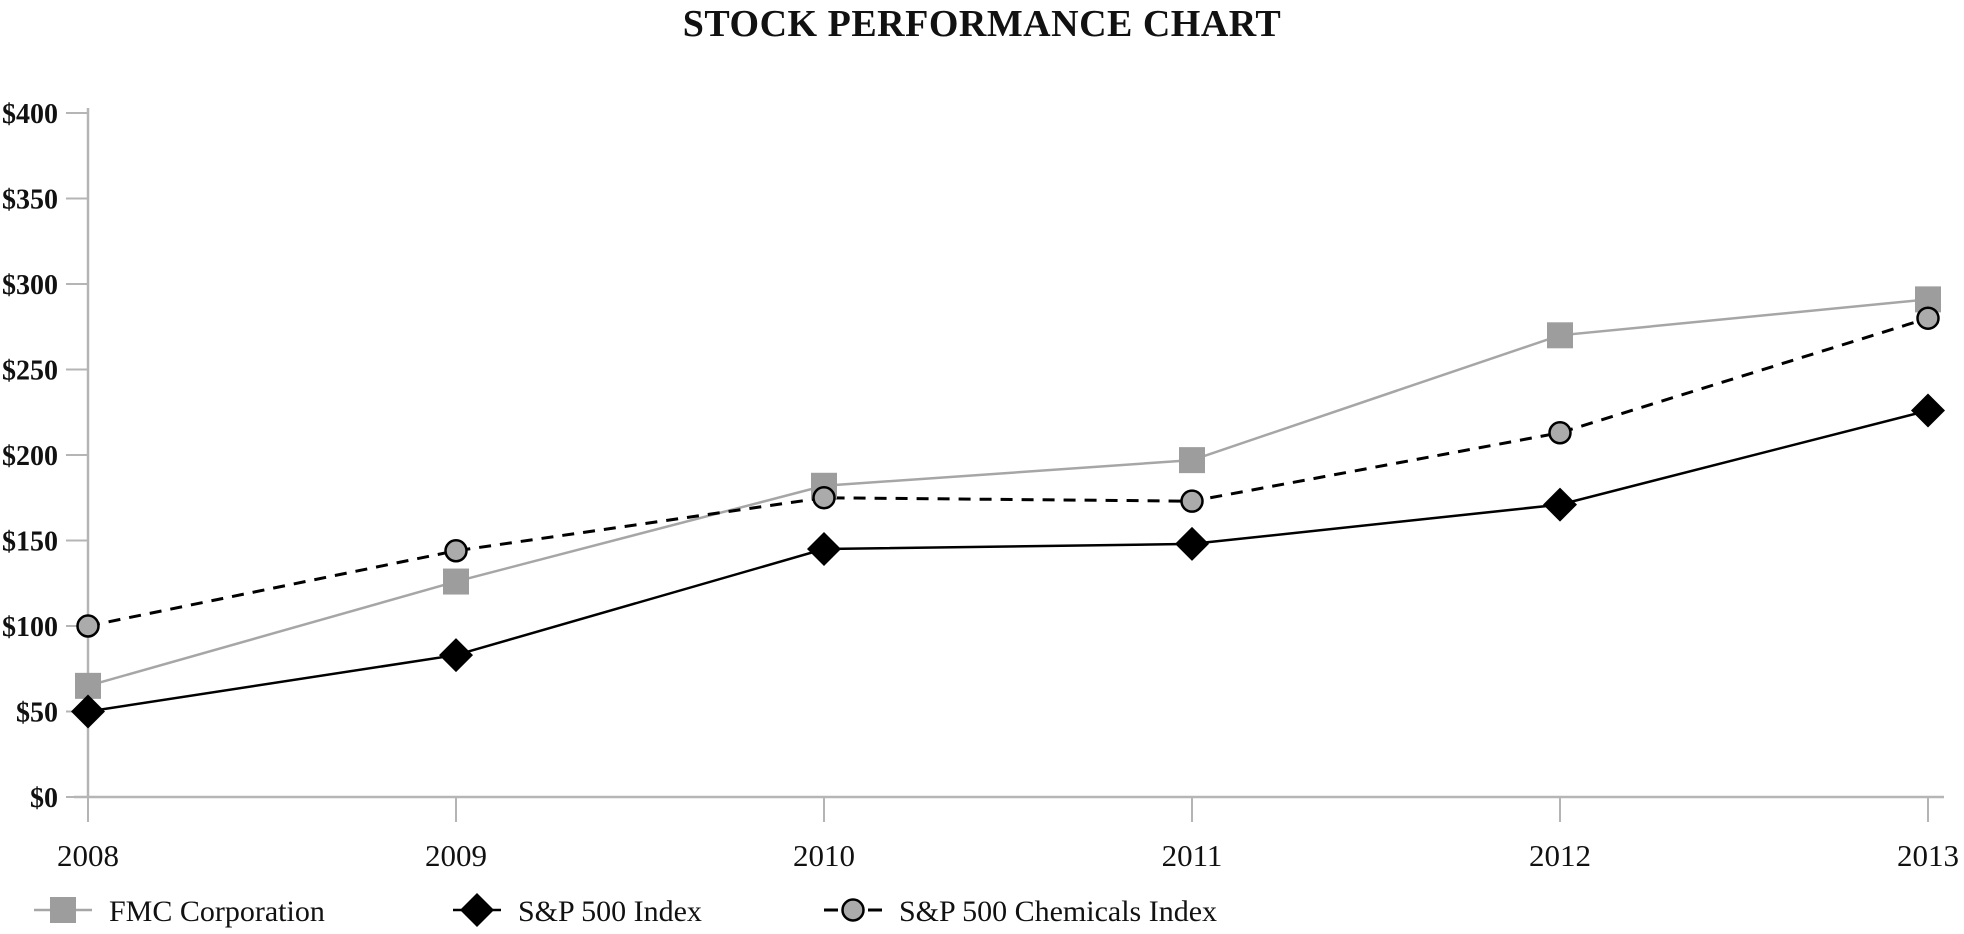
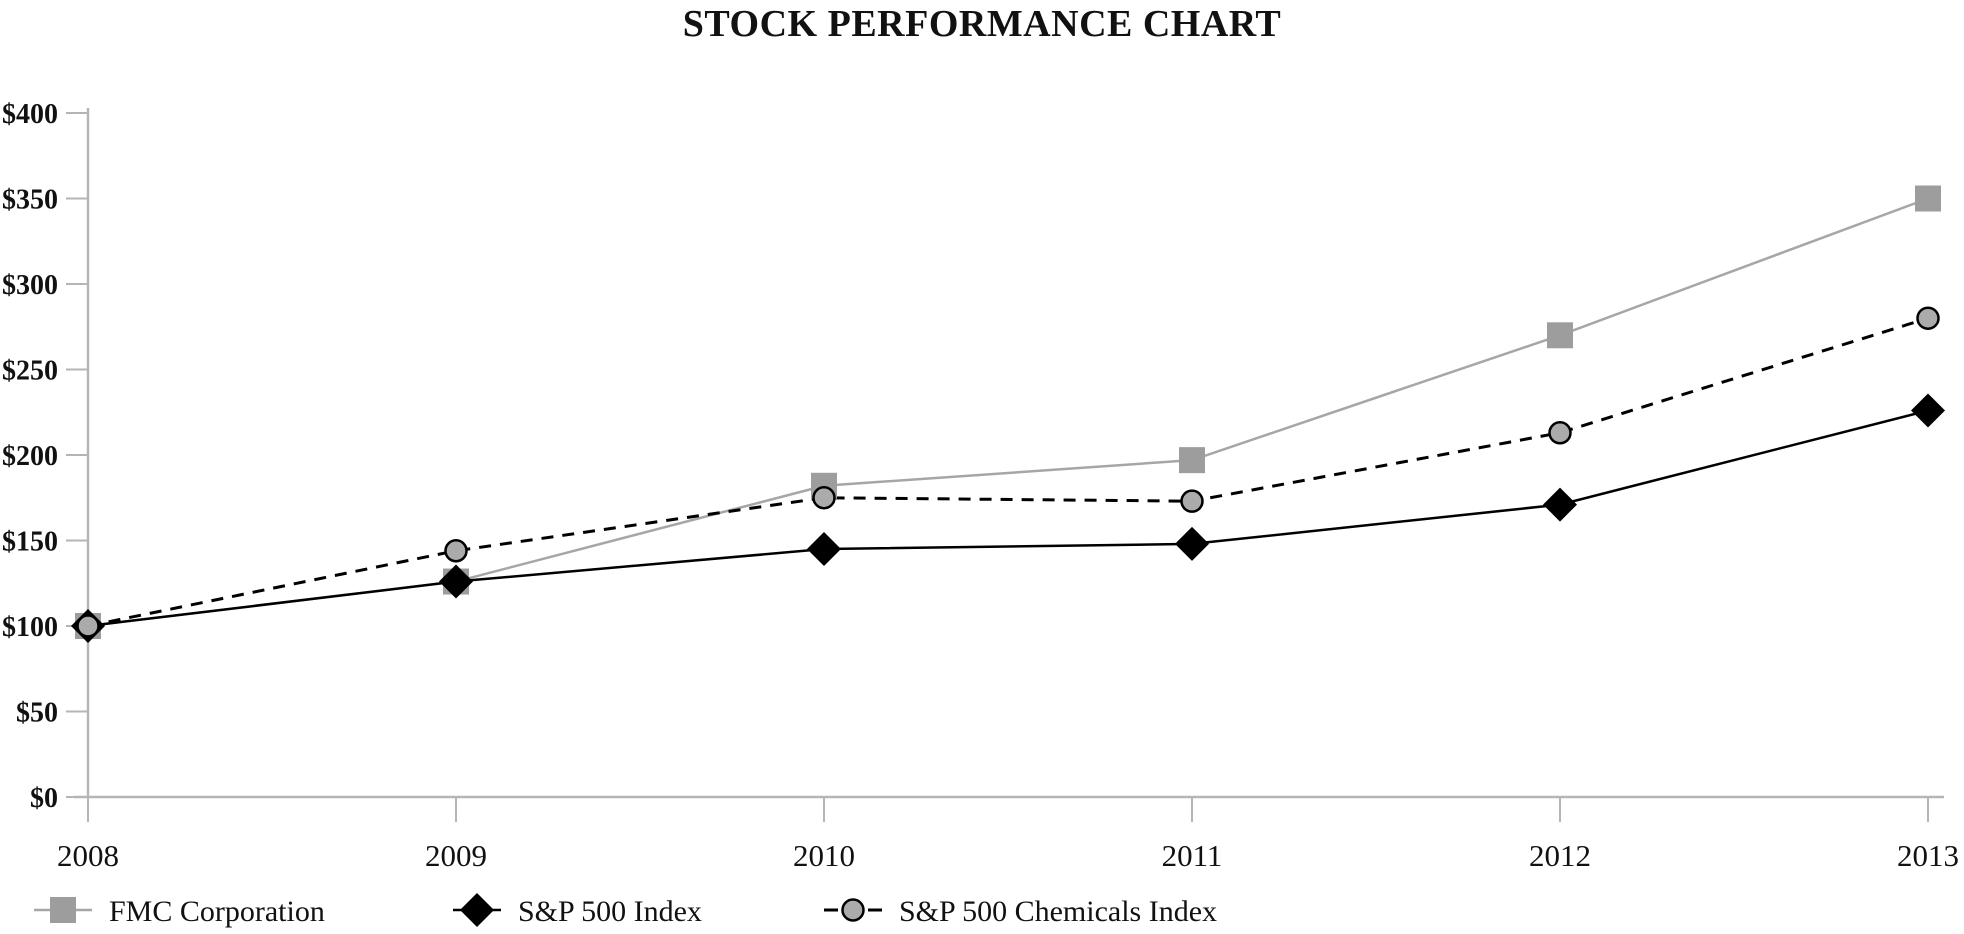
FMC Corporation/2008: $65 -> $100
S&P 500 Index/2008: $50 -> $100
S&P 500 Index/2009: $83 -> $126
FMC Corporation/2013: $291 -> $350
